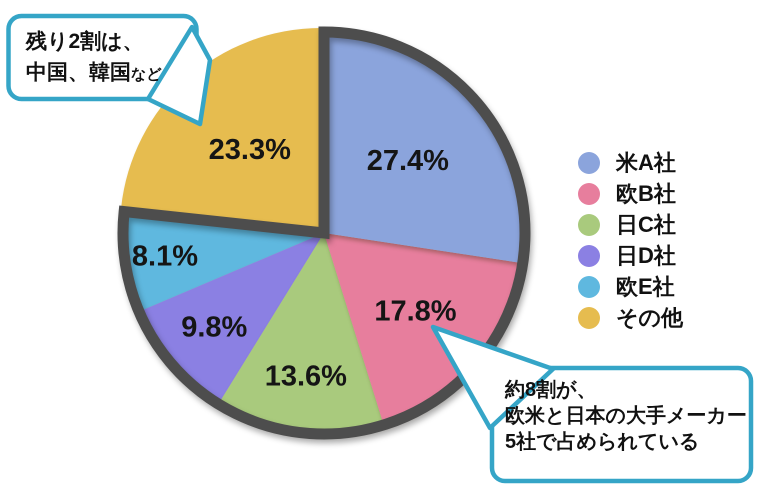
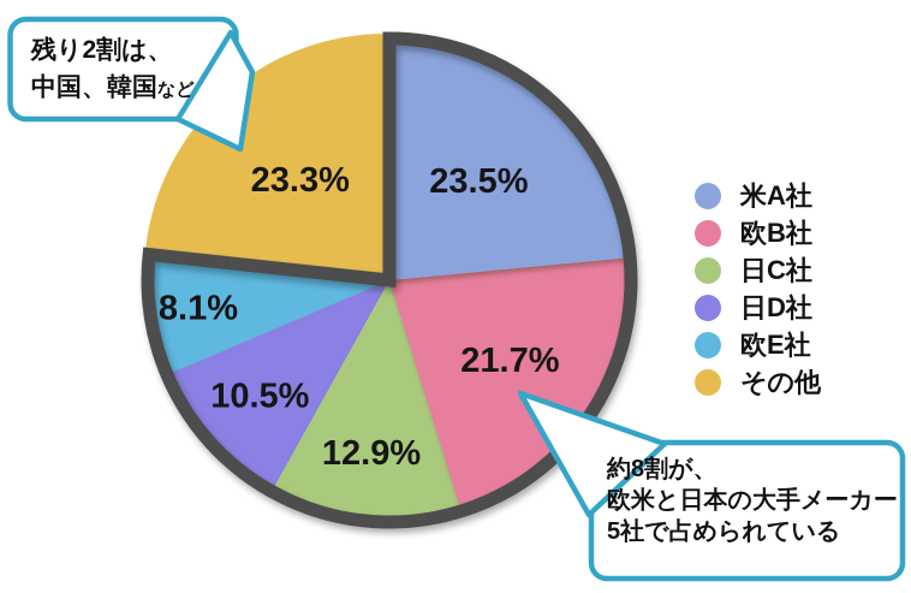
米A社: 27.4% -> 23.5%
欧B社: 17.8% -> 21.7%
日C社: 13.6% -> 12.9%
日D社: 9.8% -> 10.5%
